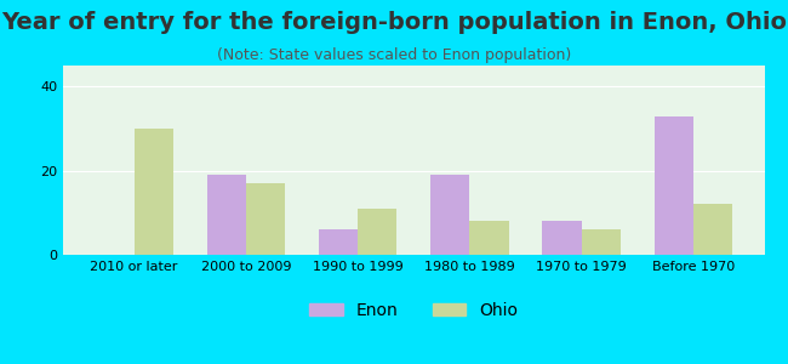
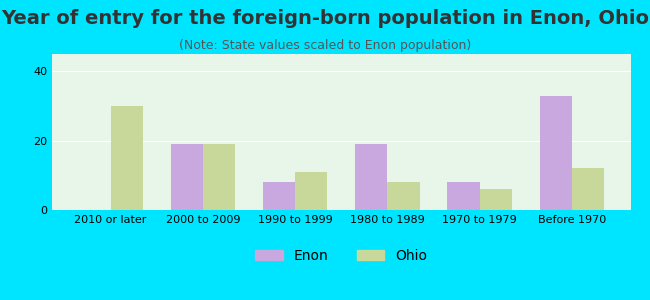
Ohio/2000 to 2009: 17 -> 19
Enon/1990 to 1999: 6 -> 8
